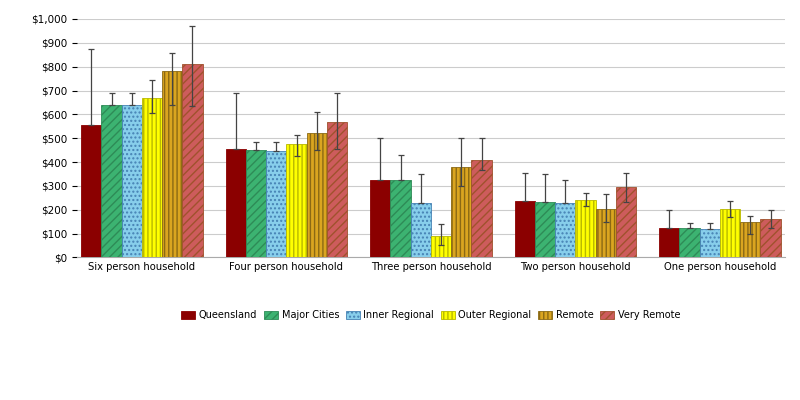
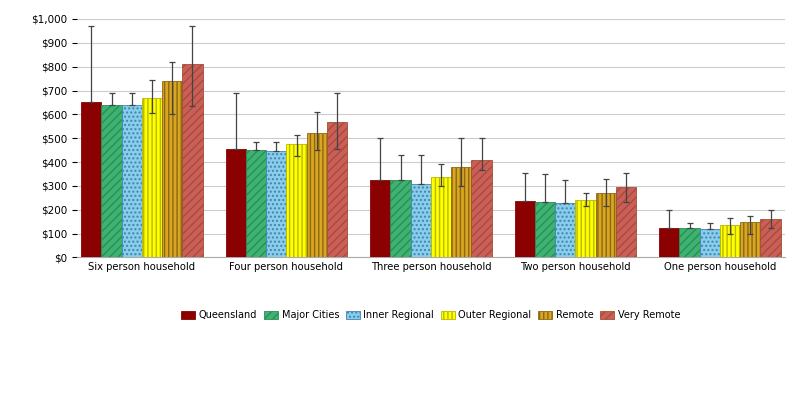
Queensland/Six person household: $555 -> $650
Remote/Six person household: $780 -> $742
Inner Regional/Three person household: $230 -> $310
Outer Regional/Three person household: $90 -> $338
Remote/Two person household: $205 -> $270
Outer Regional/One person household: $205 -> $135
